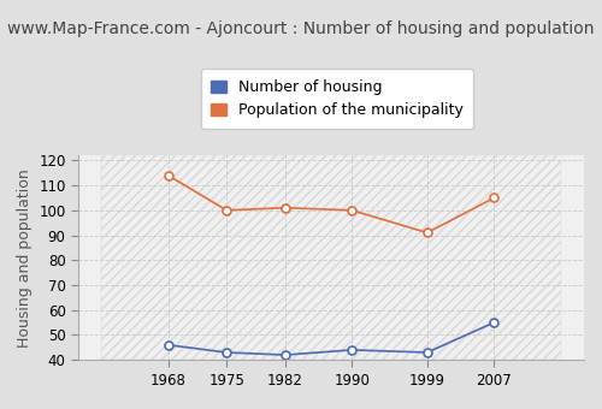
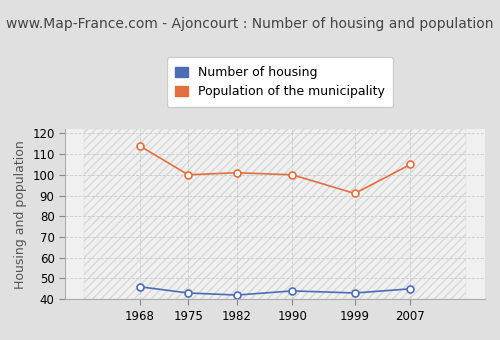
Number of housing/2007: 55 -> 45
